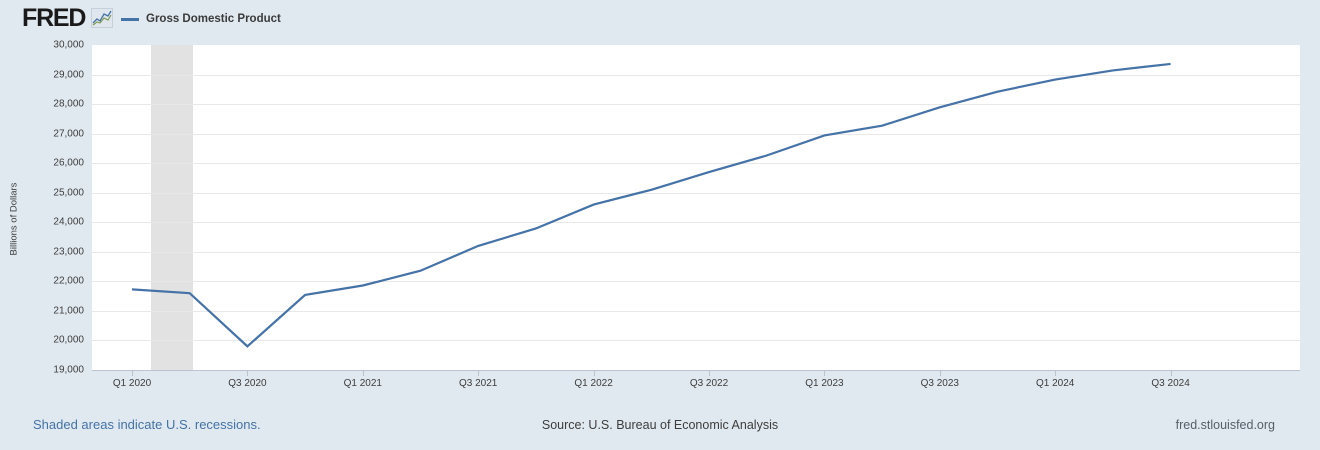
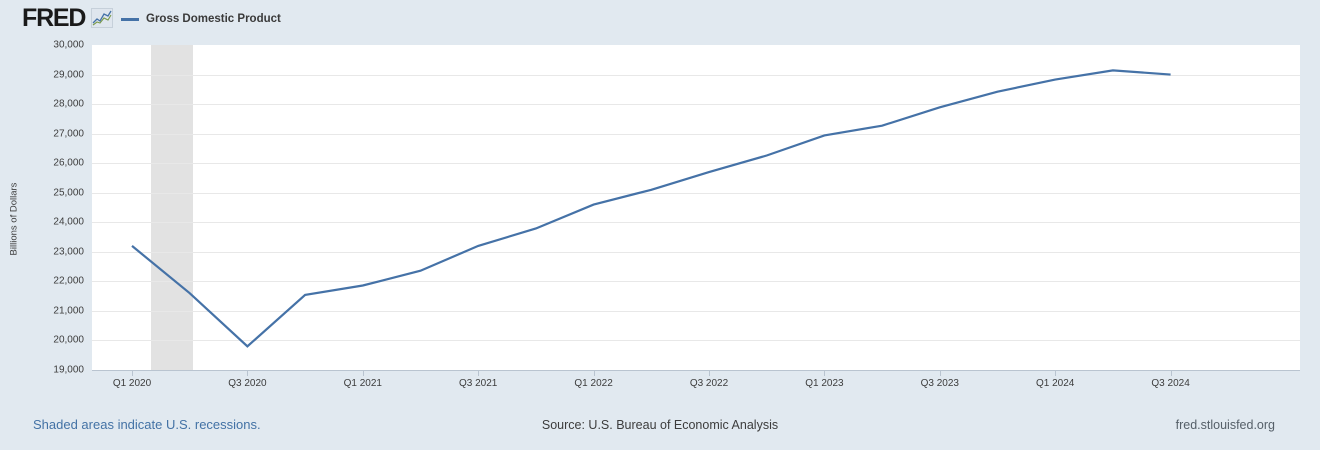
Q1 2020: 21700 -> 23200
Q3 2024: 29400 -> 29000
